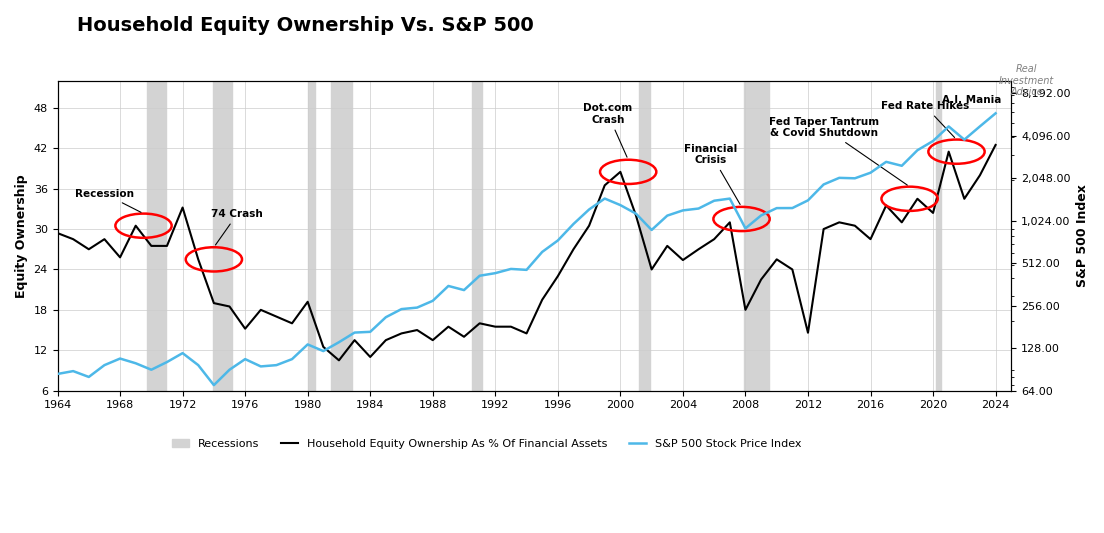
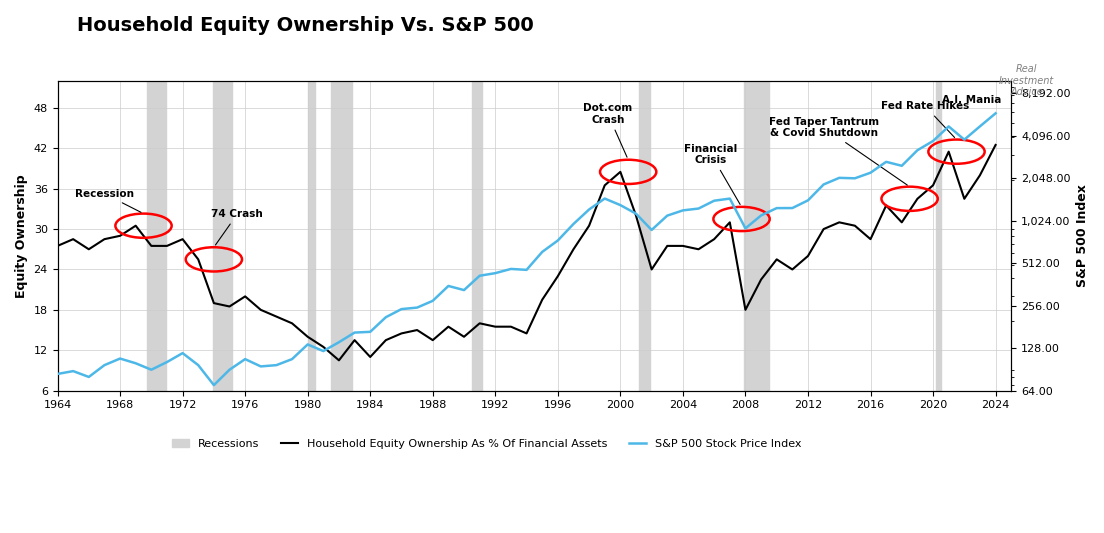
Household Equity Ownership As % Of Financial Assets/1964: 29.4 -> 27.5
Household Equity Ownership As % Of Financial Assets/1968: 25.8 -> 29.0
Household Equity Ownership As % Of Financial Assets/1972: 33.2 -> 28.5
Household Equity Ownership As % Of Financial Assets/1976: 15.2 -> 20.0
Household Equity Ownership As % Of Financial Assets/1980: 19.2 -> 14.0
Household Equity Ownership As % Of Financial Assets/2004: 25.4 -> 27.5
Household Equity Ownership As % Of Financial Assets/2012: 14.6 -> 26.0
Household Equity Ownership As % Of Financial Assets/2020: 32.4 -> 36.5
